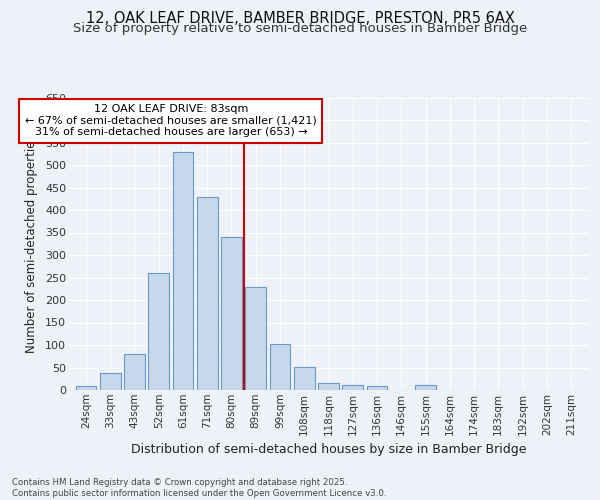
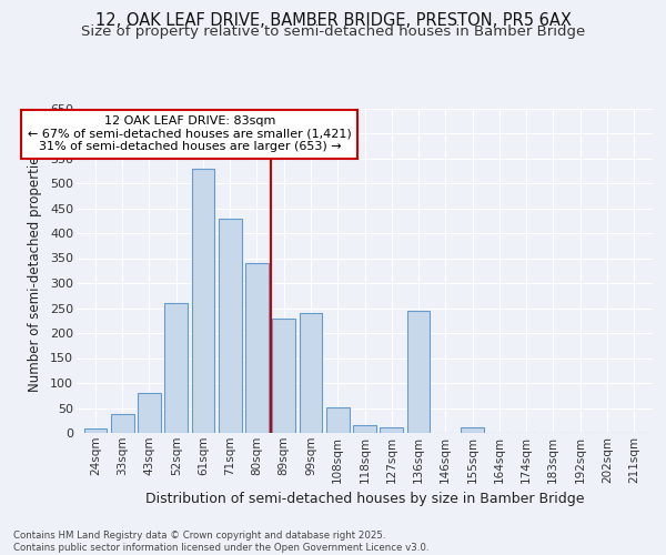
99sqm: 103 -> 240
136sqm: 10 -> 245
